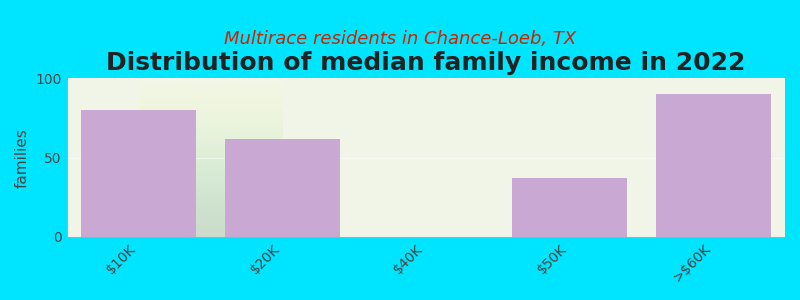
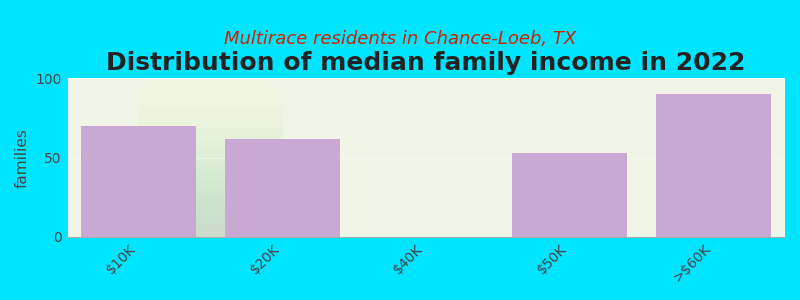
$10K: 80 -> 70
$50K: 37 -> 53
